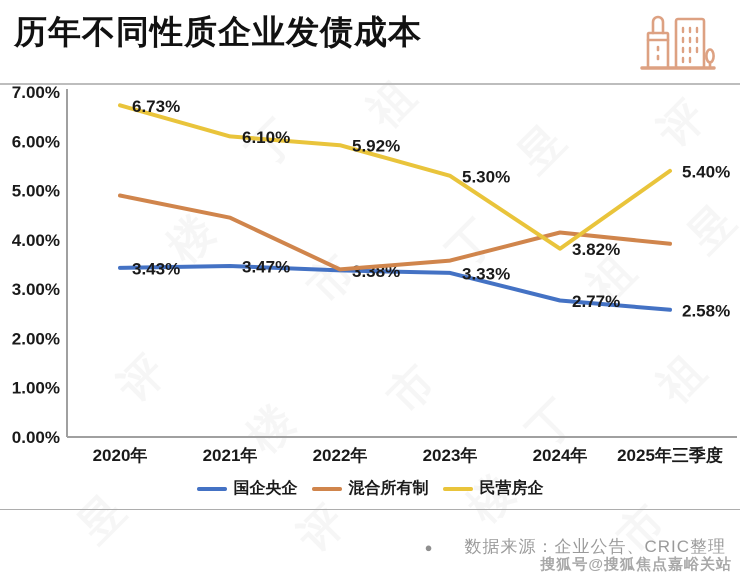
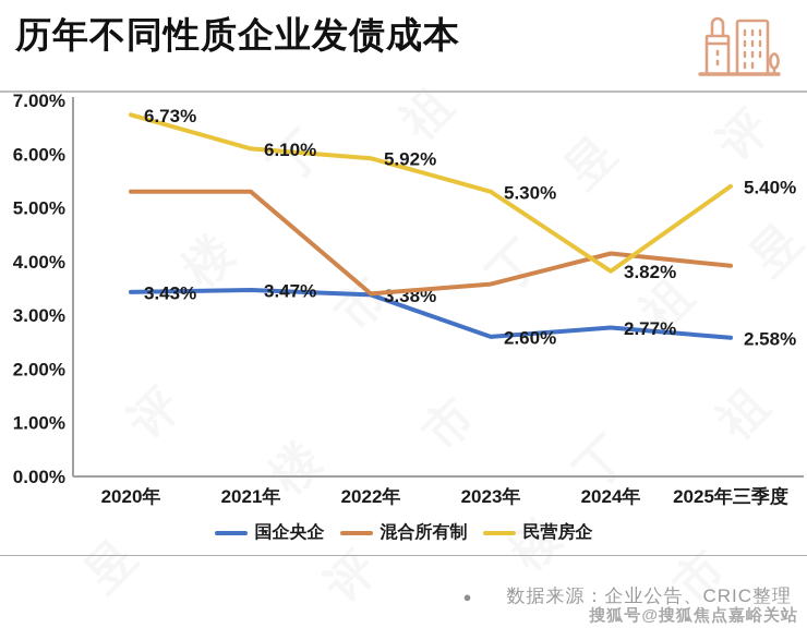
混合所有制/2020年: 4.9% -> 5.3%
混合所有制/2021年: 4.5% -> 5.3%
国企央企/2023年: 3.33% -> 2.60%
